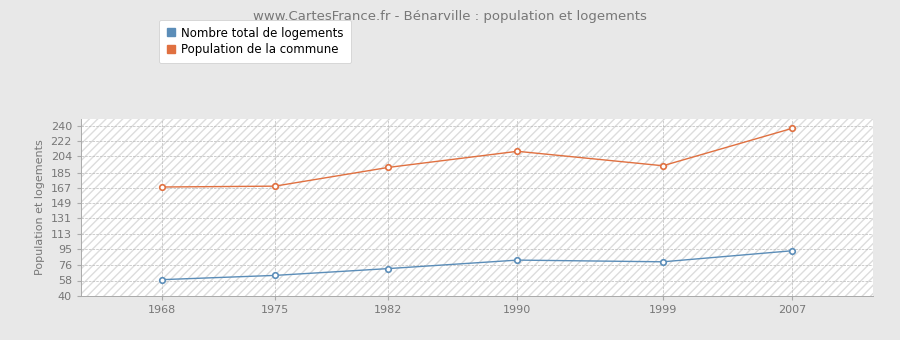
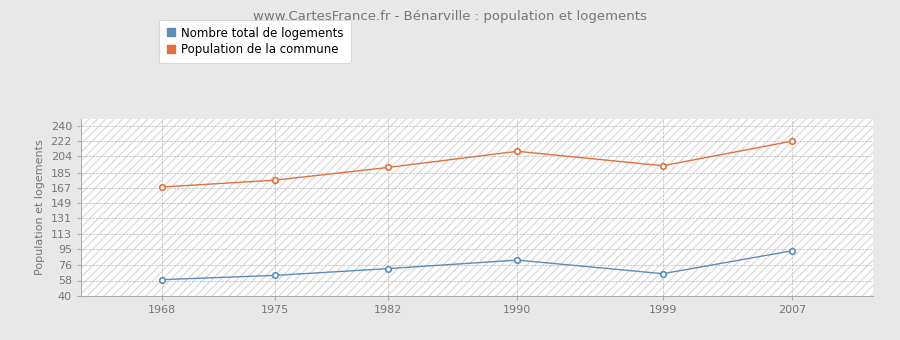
Population de la commune/1975: 169 -> 176
Nombre total de logements/1999: 80 -> 66
Population de la commune/2007: 237 -> 222
